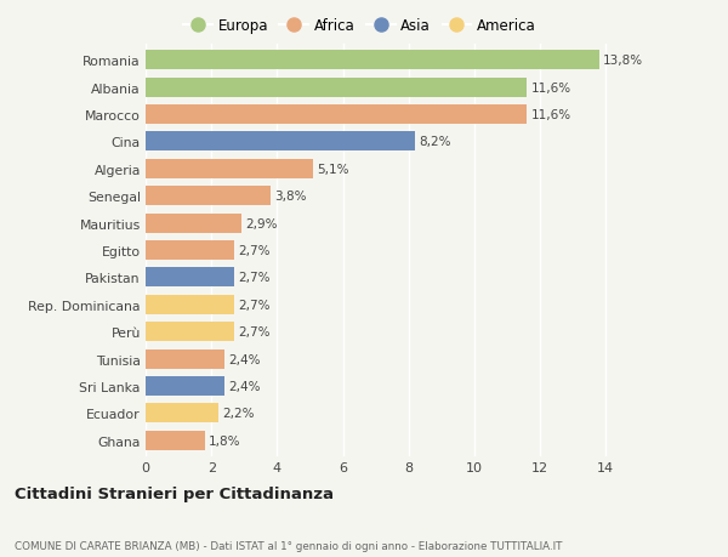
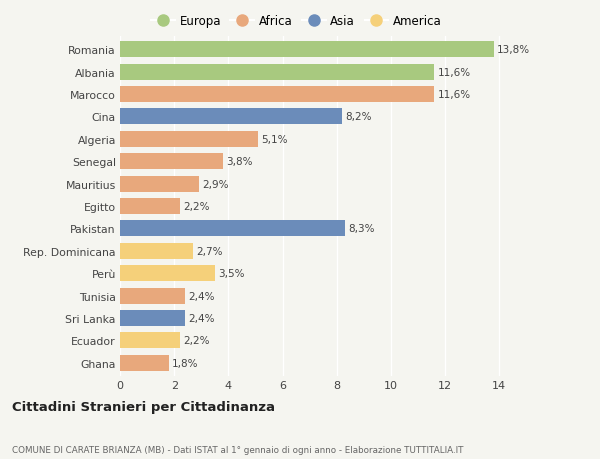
Egitto: 2,7% -> 2,2%
Pakistan: 2,7% -> 8,3%
Perù: 2,7% -> 3,5%
